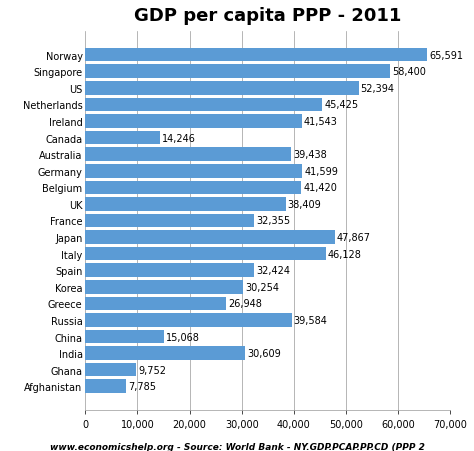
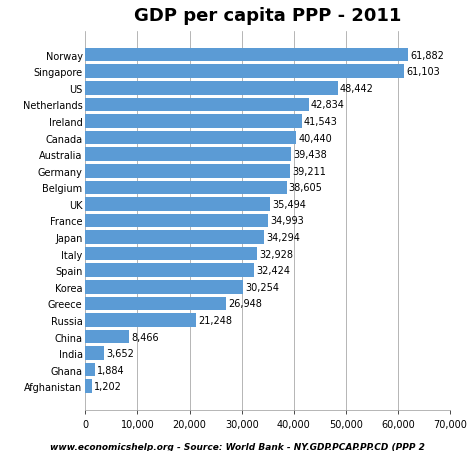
Norway: 65,591 -> 61,882
Singapore: 58,400 -> 61,103
US: 52,394 -> 48,442
Netherlands: 45,425 -> 42,834
Canada: 14,246 -> 40,440
Germany: 41,599 -> 39,211
Belgium: 41,420 -> 38,605
UK: 38,409 -> 35,494
France: 32,355 -> 34,993
Japan: 47,867 -> 34,294
Italy: 46,128 -> 32,928
Russia: 39,584 -> 21,248
China: 15,068 -> 8,466
India: 30,609 -> 3,652
Ghana: 9,752 -> 1,884
Afghanistan: 7,785 -> 1,202
